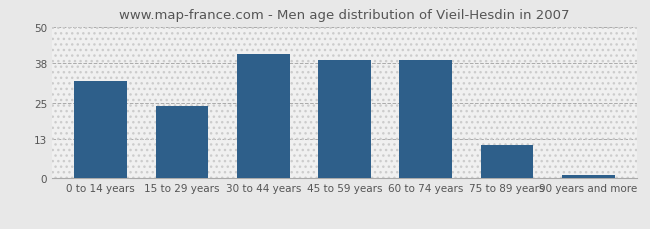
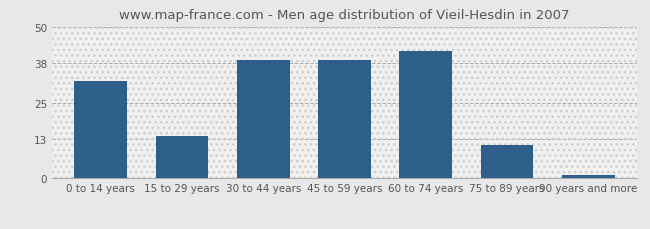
15 to 29 years: 24 -> 14
30 to 44 years: 41 -> 39
60 to 74 years: 39 -> 42
